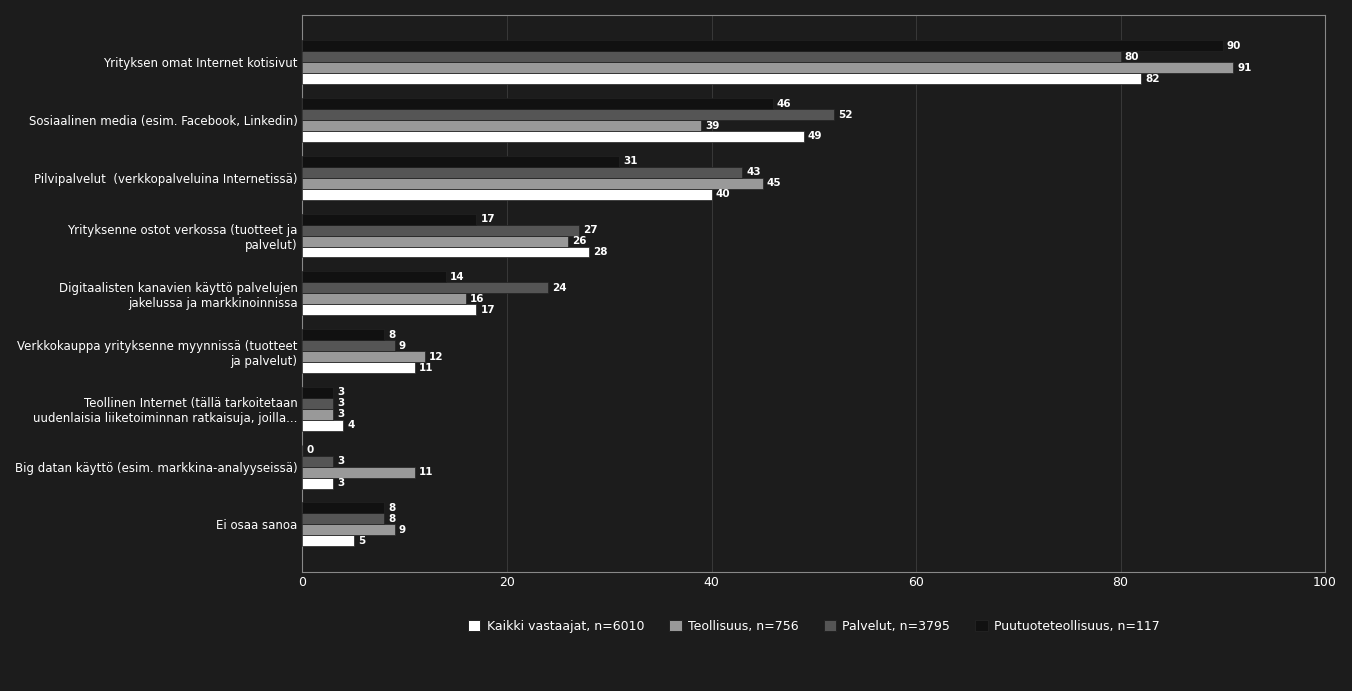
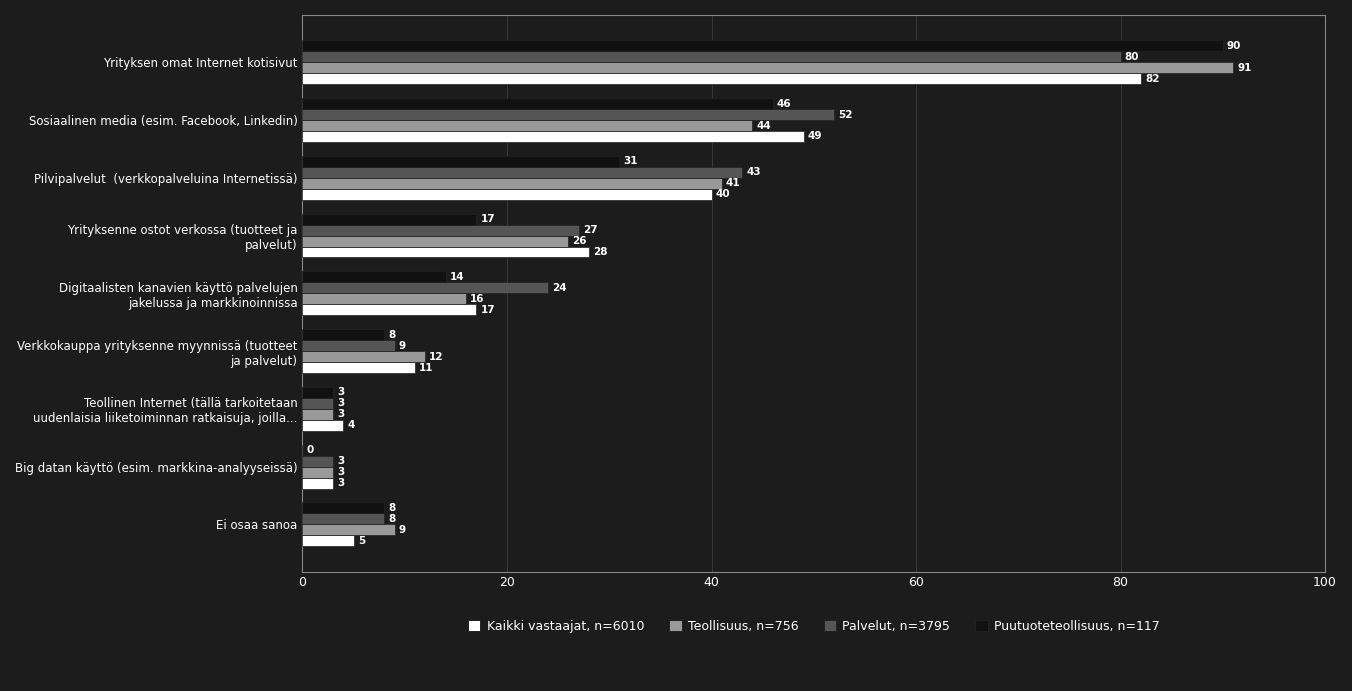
Teollisuus, n=756/Sosiaalinen media (esim. Facebook, Linkedin): 39 -> 44
Teollisuus, n=756/Pilvipalvelut (verkkopalveluina Internetissä): 45 -> 41
Teollisuus, n=756/Big datan käyttö (esim. markkina-analyyseissä): 11 -> 3
